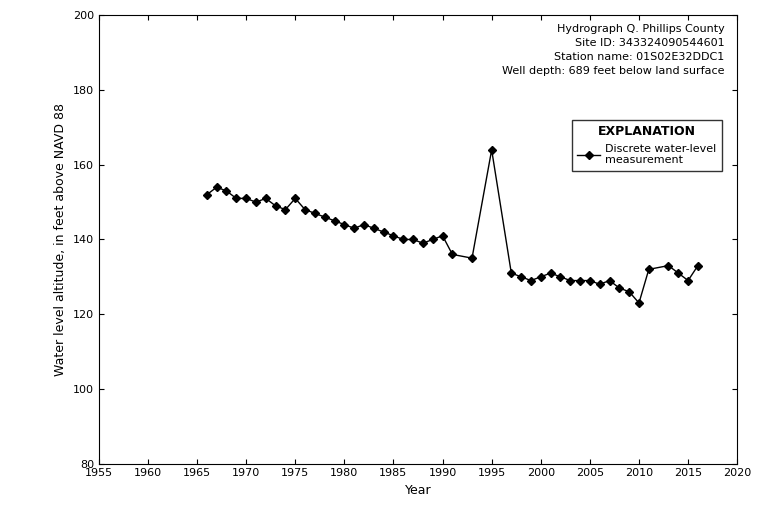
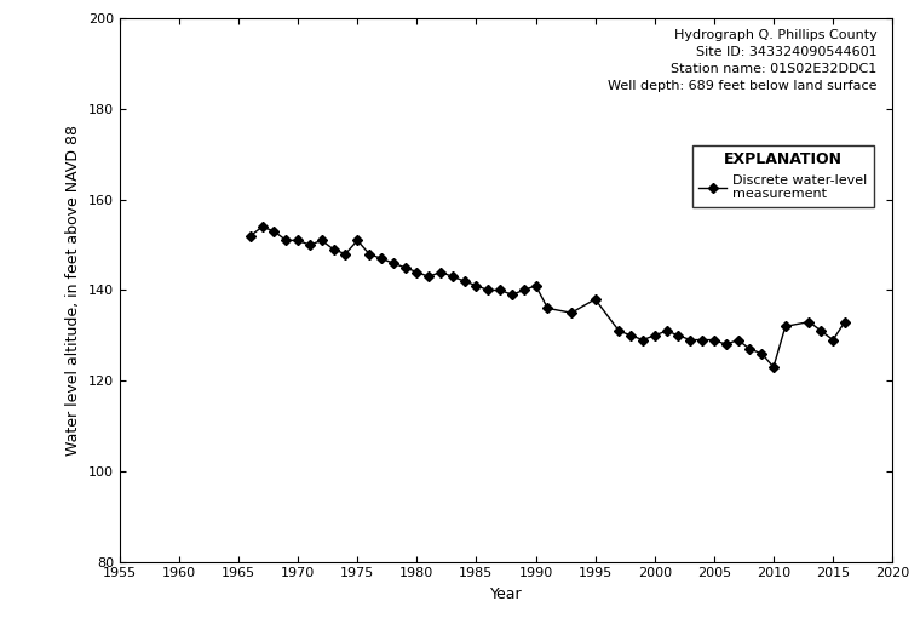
1995: 164 -> 138
